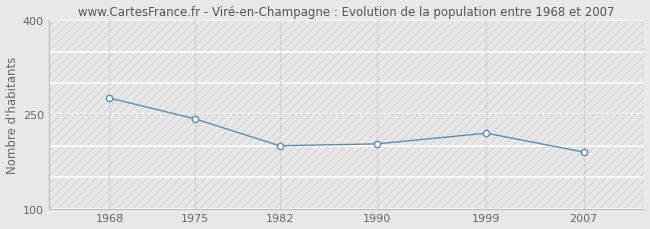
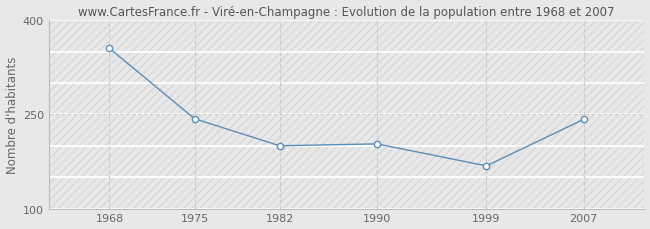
1968: 276 -> 355
1999: 220 -> 168
2007: 190 -> 242
